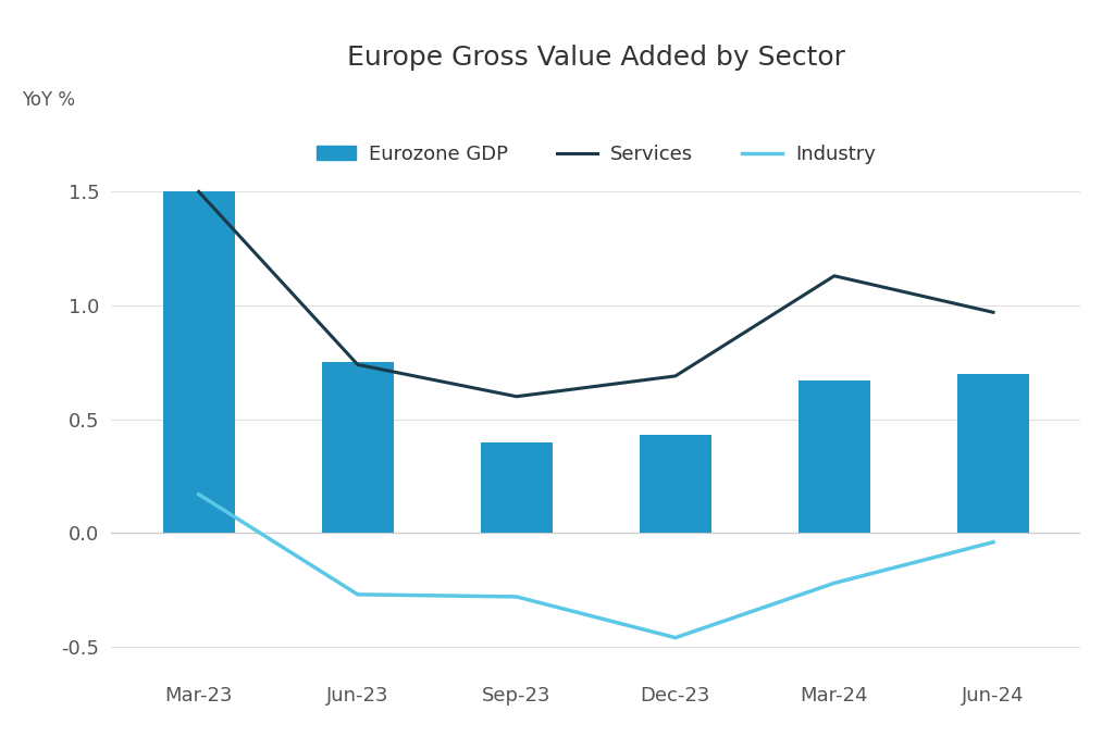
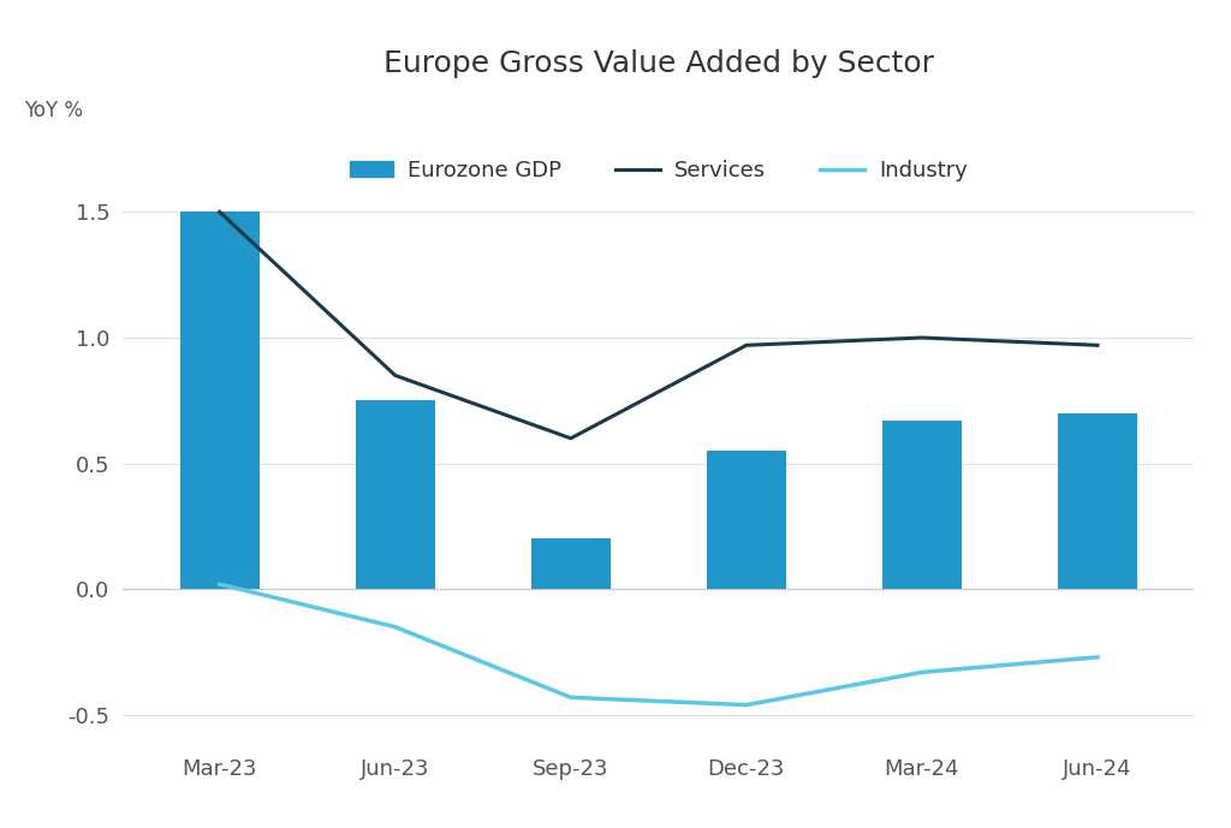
Industry/Mar-23: 0.17 -> 0.02
Services/Jun-23: 0.74 -> 0.85
Industry/Jun-23: -0.27 -> -0.15
Eurozone GDP/Sep-23: 0.40 -> 0.20
Industry/Sep-23: -0.28 -> -0.43
Eurozone GDP/Dec-23: 0.43 -> 0.55
Services/Dec-23: 0.69 -> 0.97
Services/Mar-24: 1.13 -> 1.00
Industry/Mar-24: -0.22 -> -0.33
Industry/Jun-24: -0.04 -> -0.27
